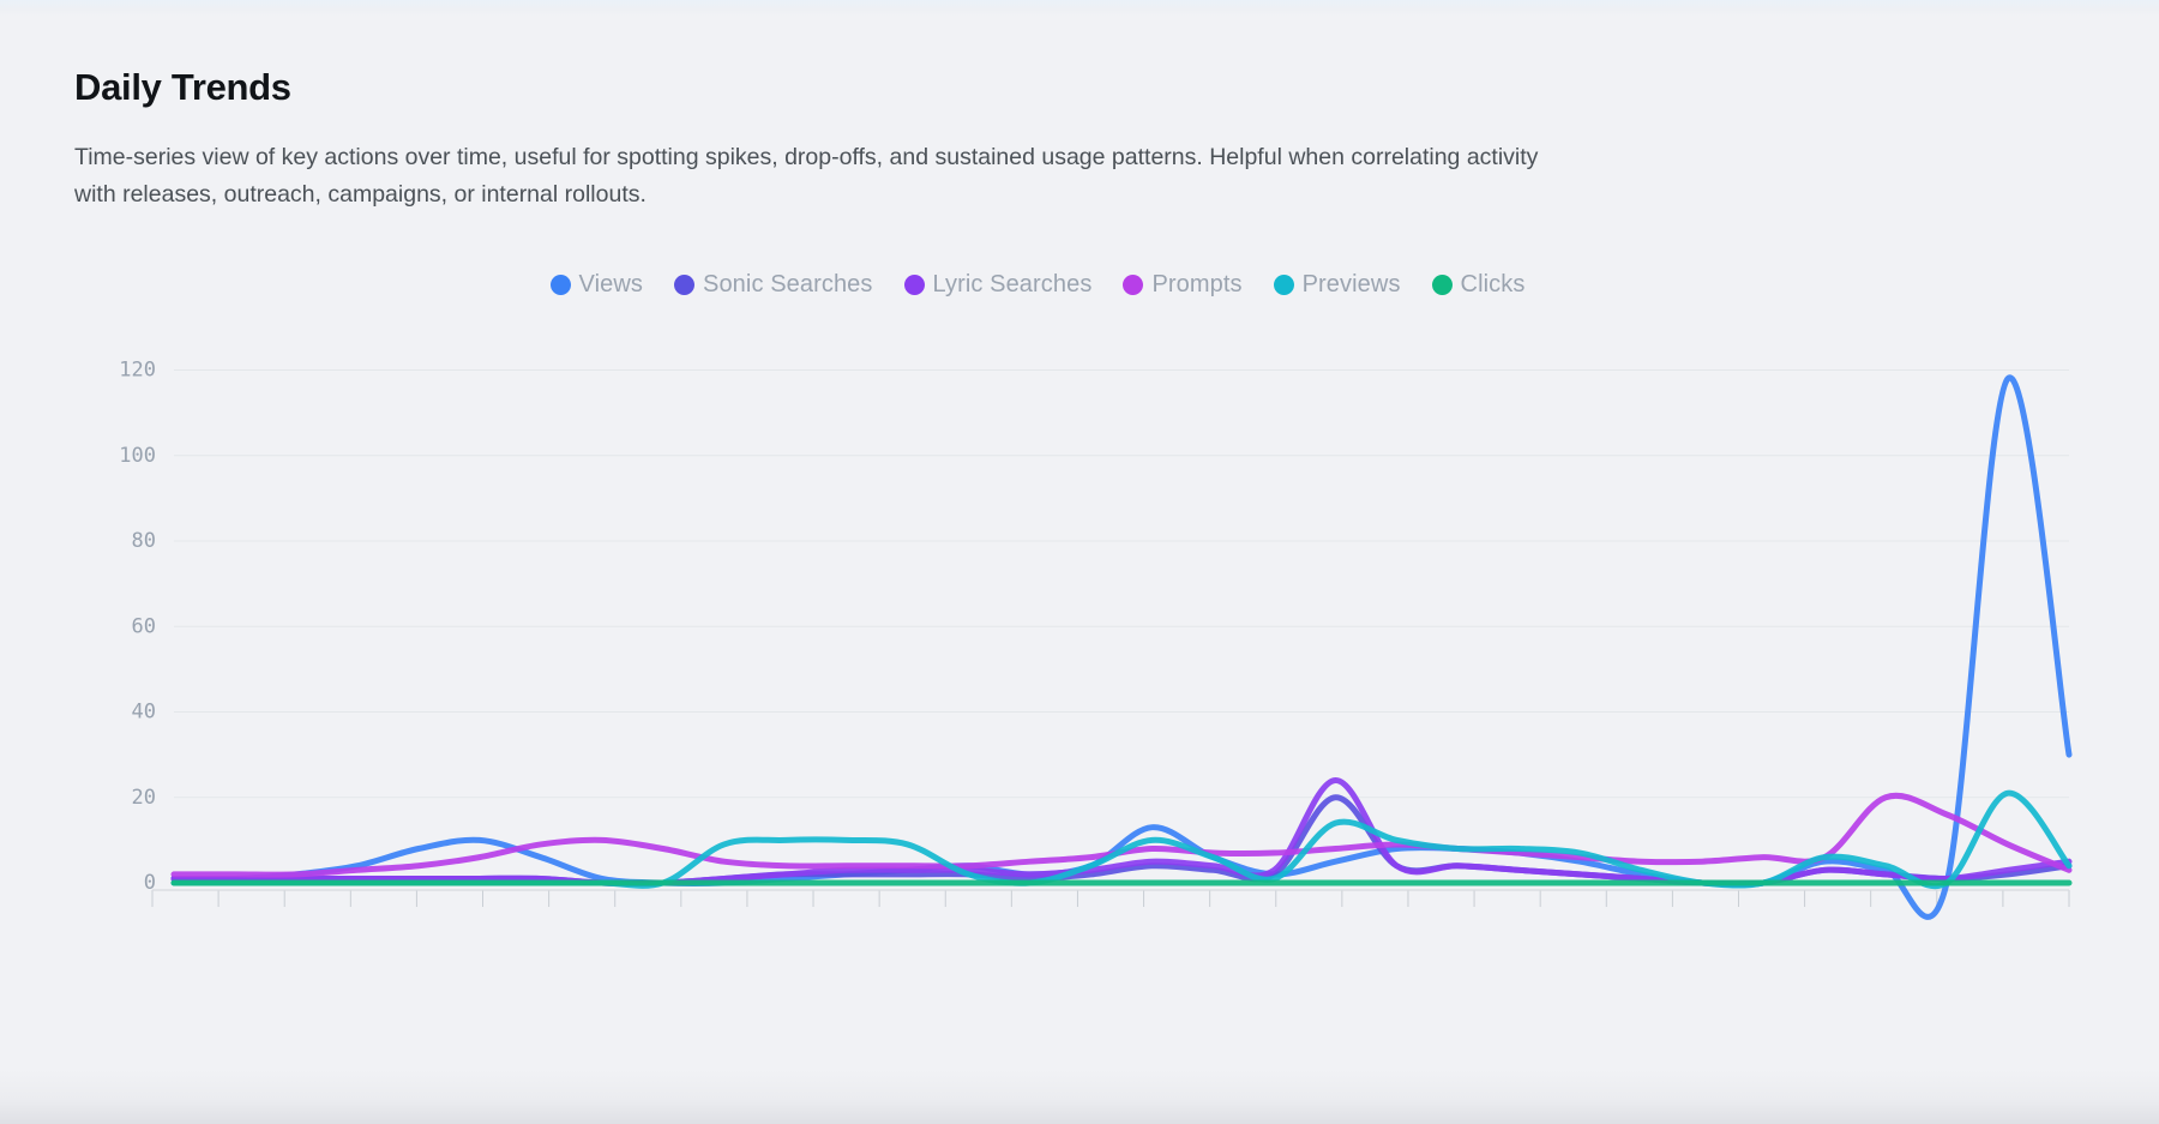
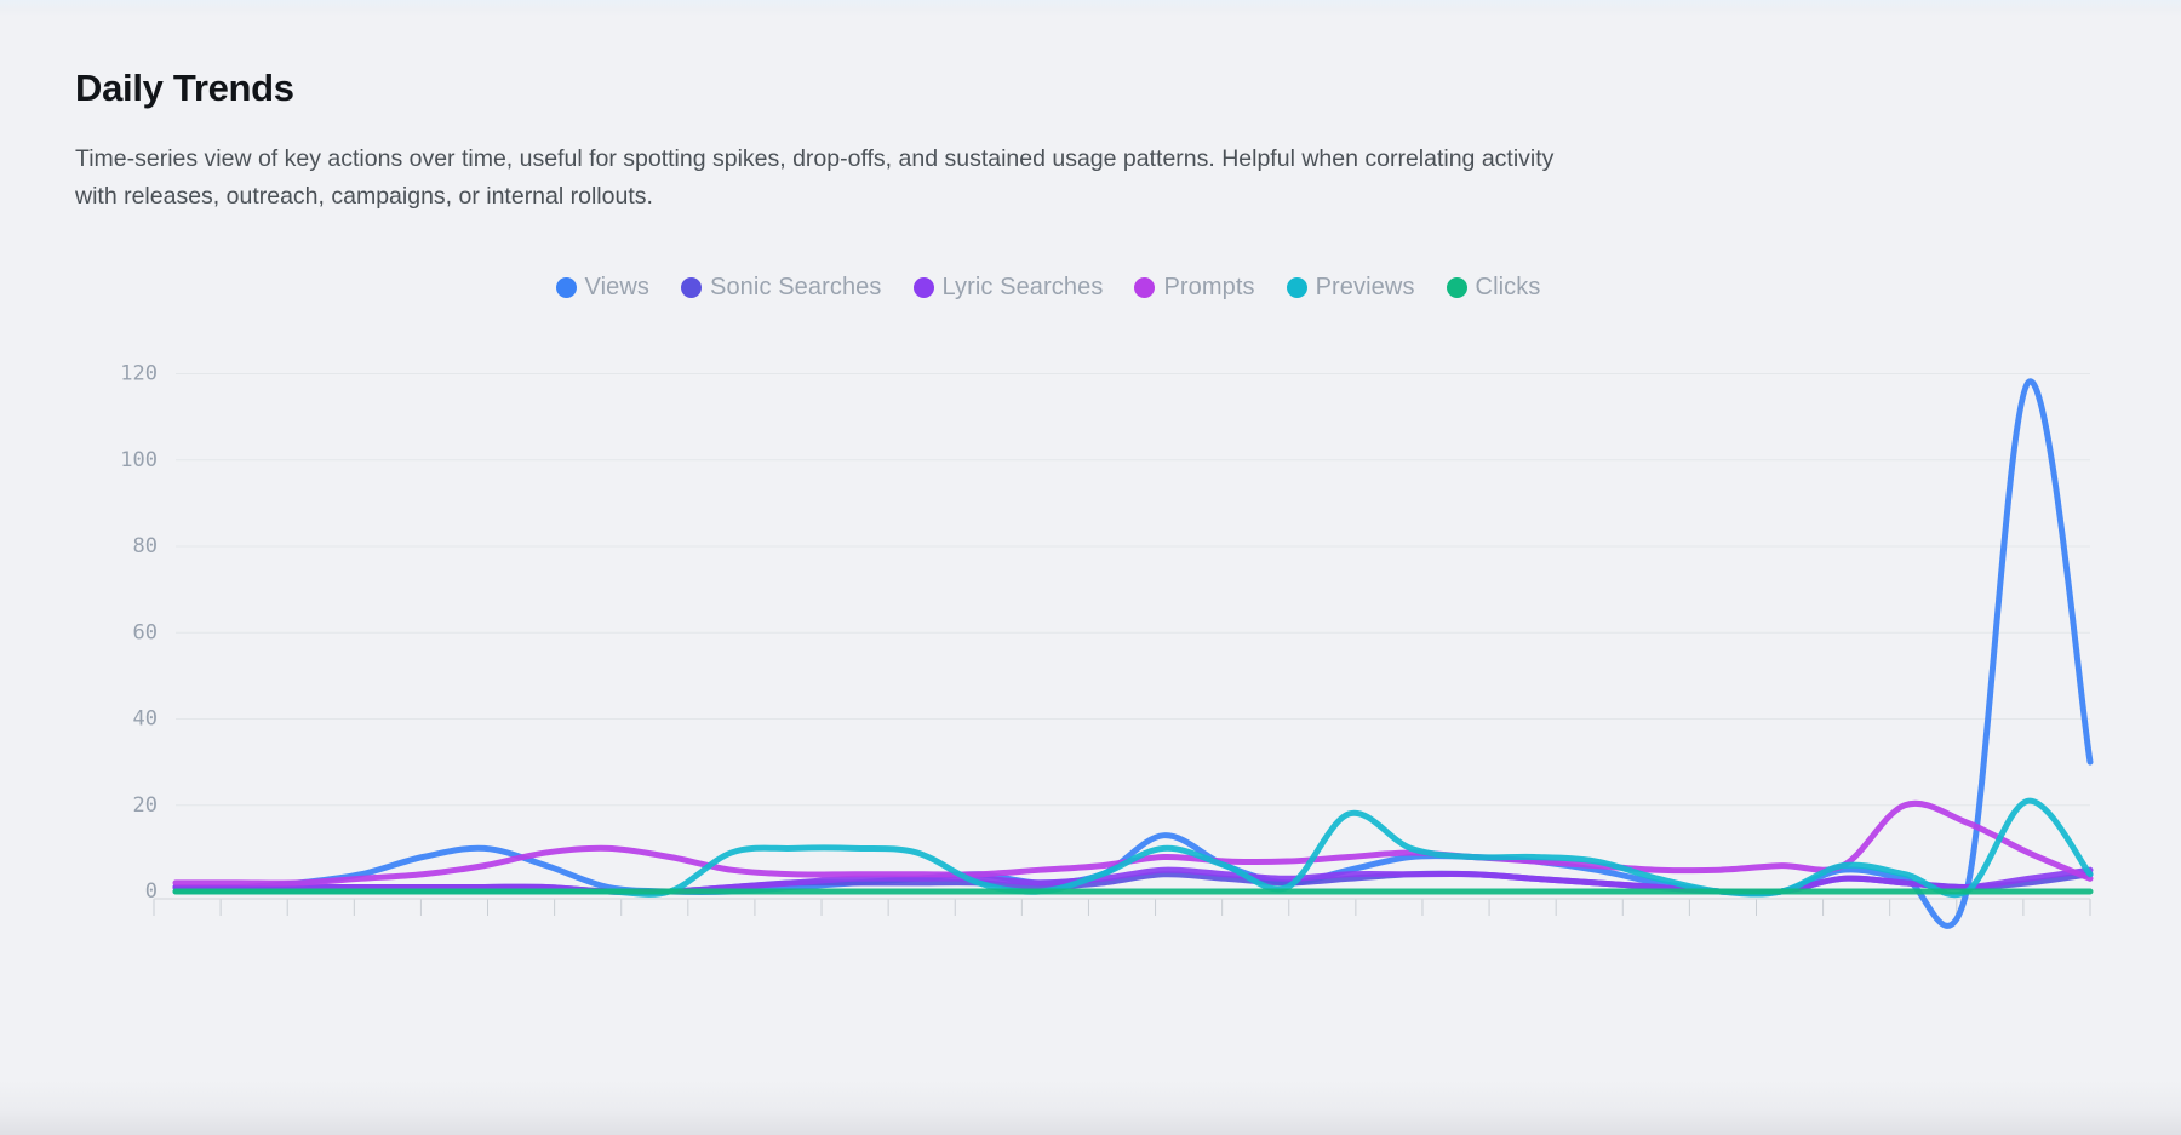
Sonic Searches/20: 20 -> 3
Lyric Searches/20: 24 -> 4
Previews/20: 14 -> 18
